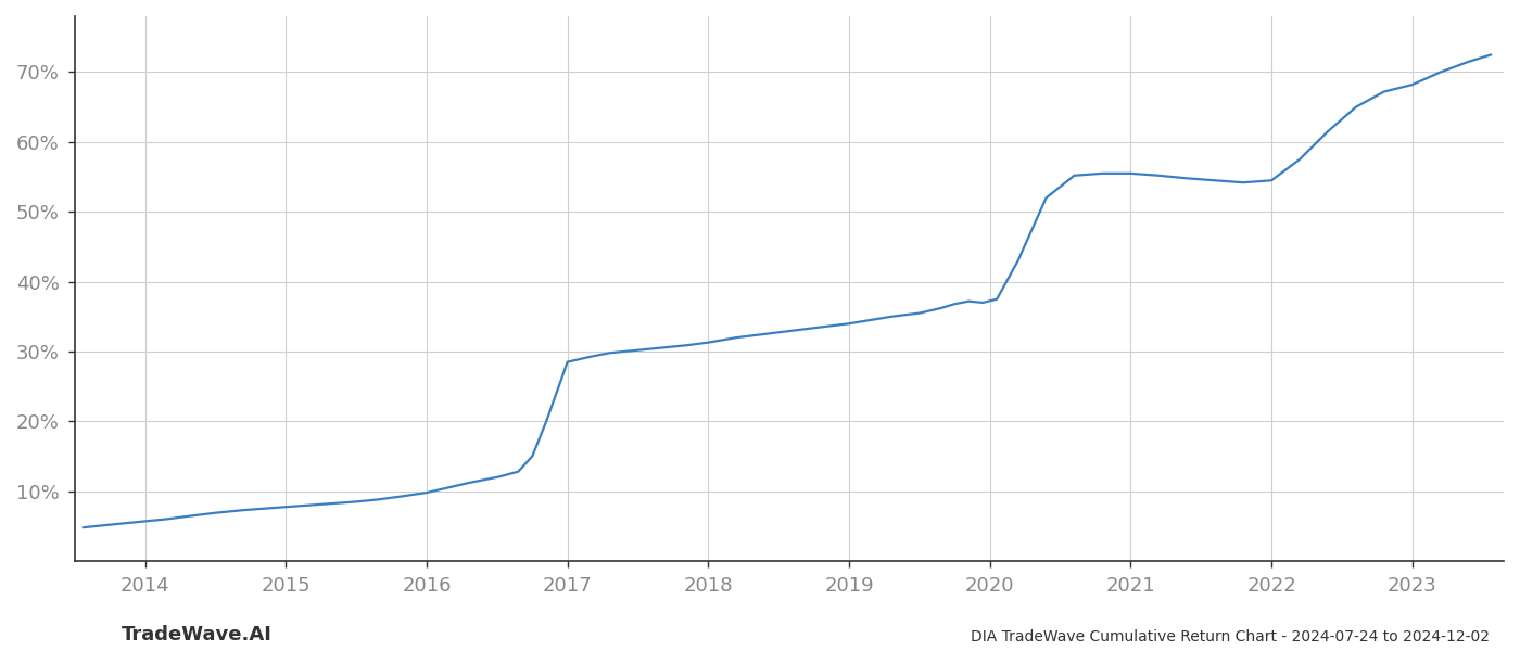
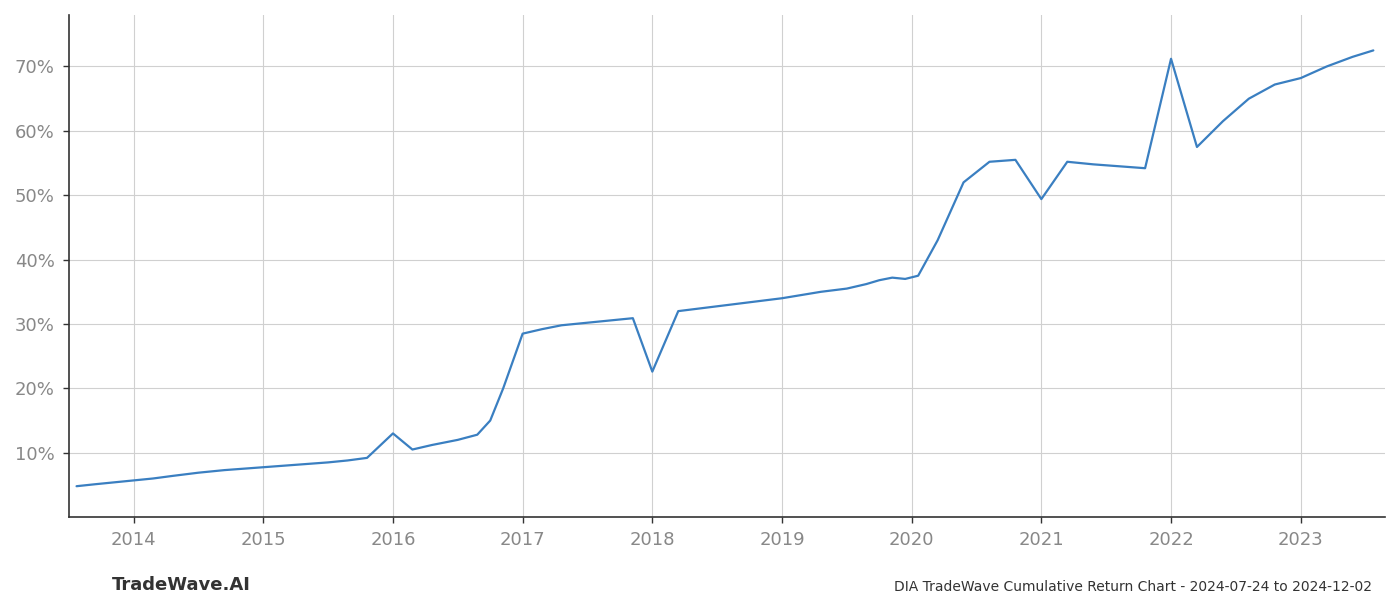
2016: 9.8% -> 13.0%
2018: 31.3% -> 22.6%
2021: 55.5% -> 49.4%
2022: 54.5% -> 71.2%
